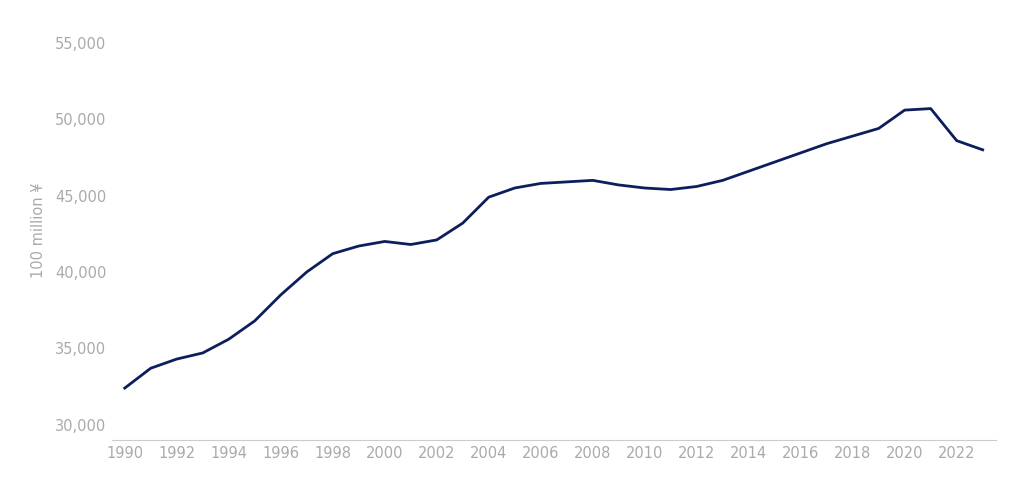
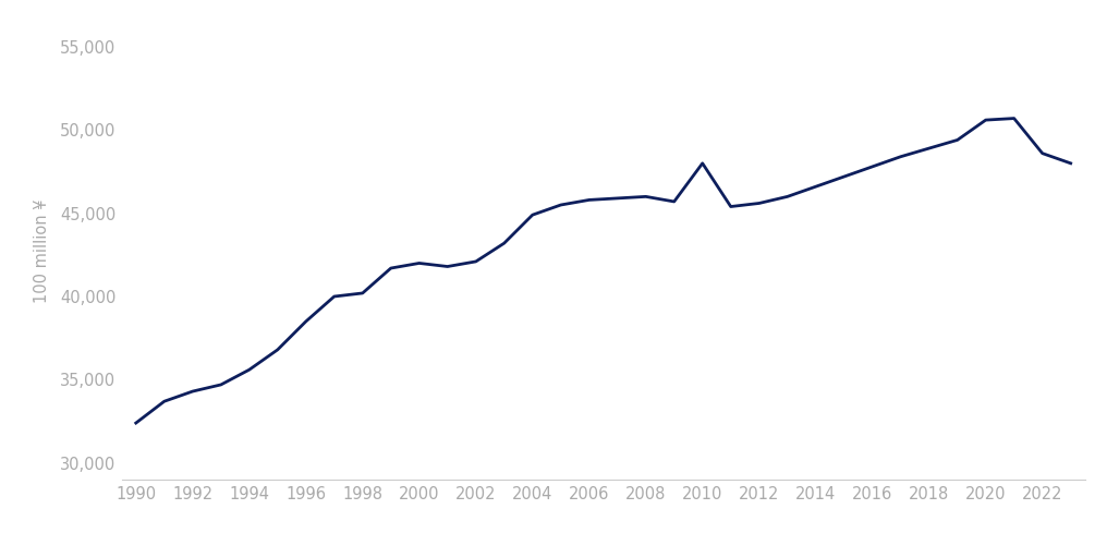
1998: 41,200 -> 40,200
2010: 45,500 -> 48,000
